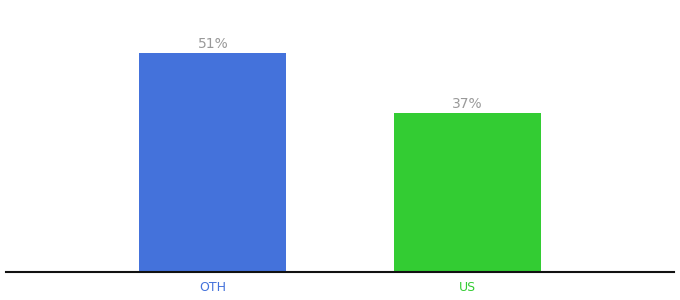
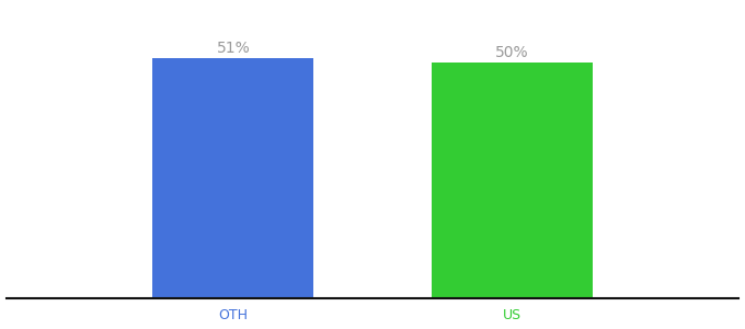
US: 37% -> 50%
